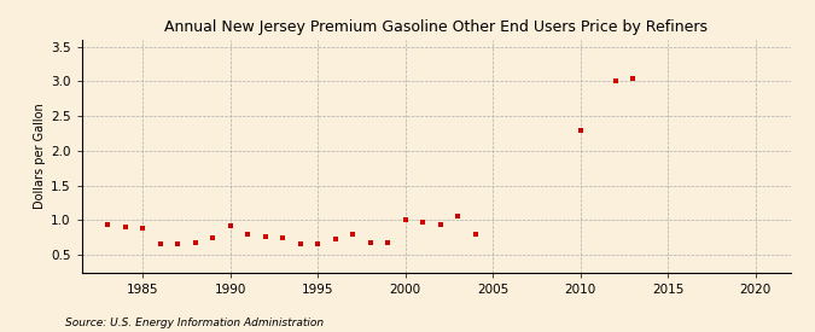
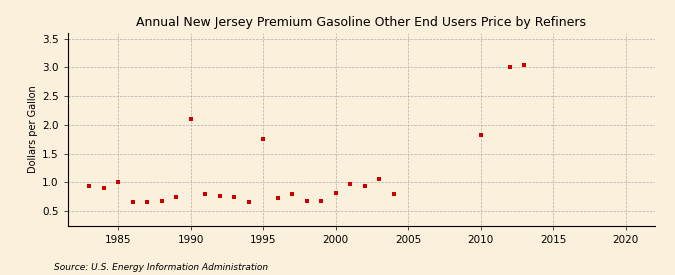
1985: 0.88 -> 1.00
1990: 0.92 -> 2.10
1995: 0.66 -> 1.76
2000: 1.00 -> 0.82
2010: 2.30 -> 1.82
